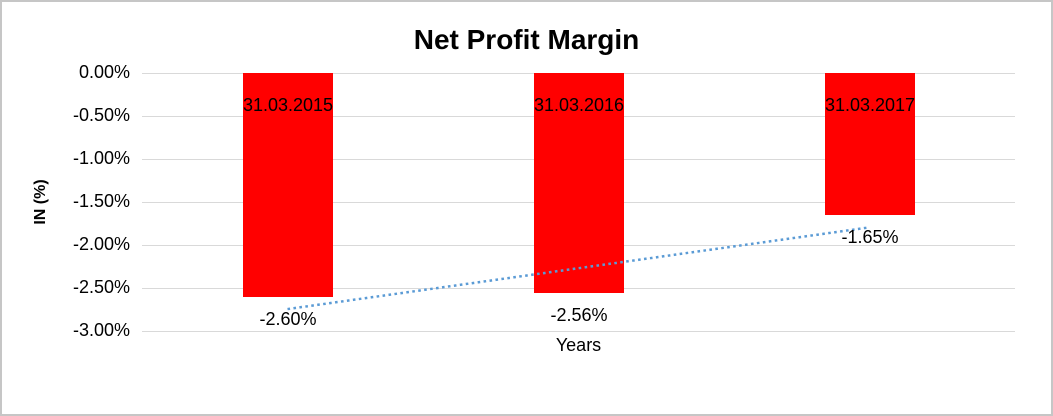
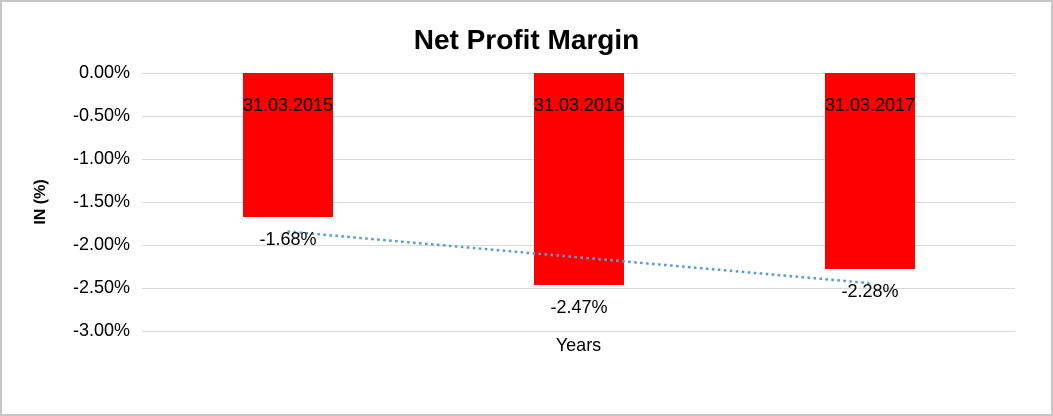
31.03.2015: -2.60% -> -1.68%
31.03.2016: -2.56% -> -2.47%
31.03.2017: -1.65% -> -2.28%
